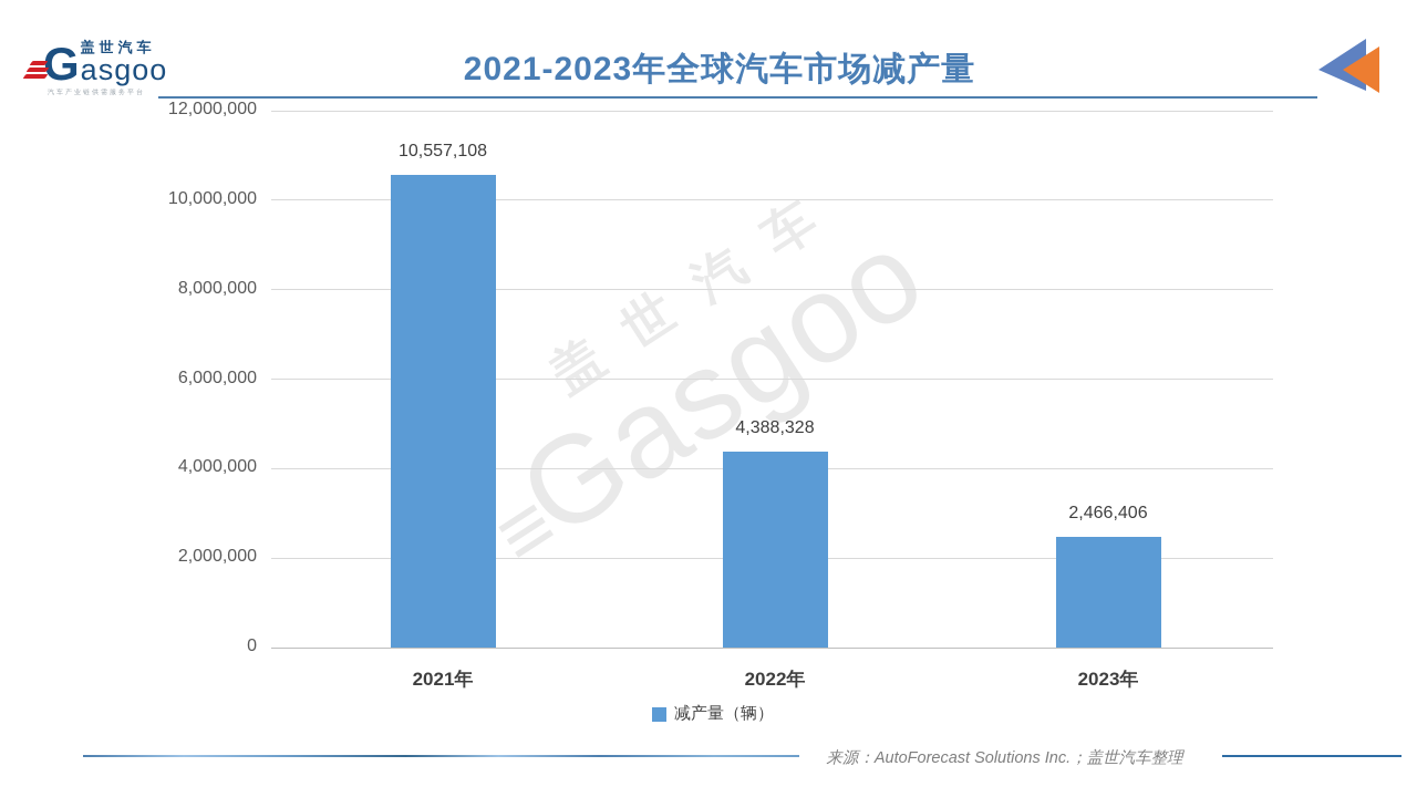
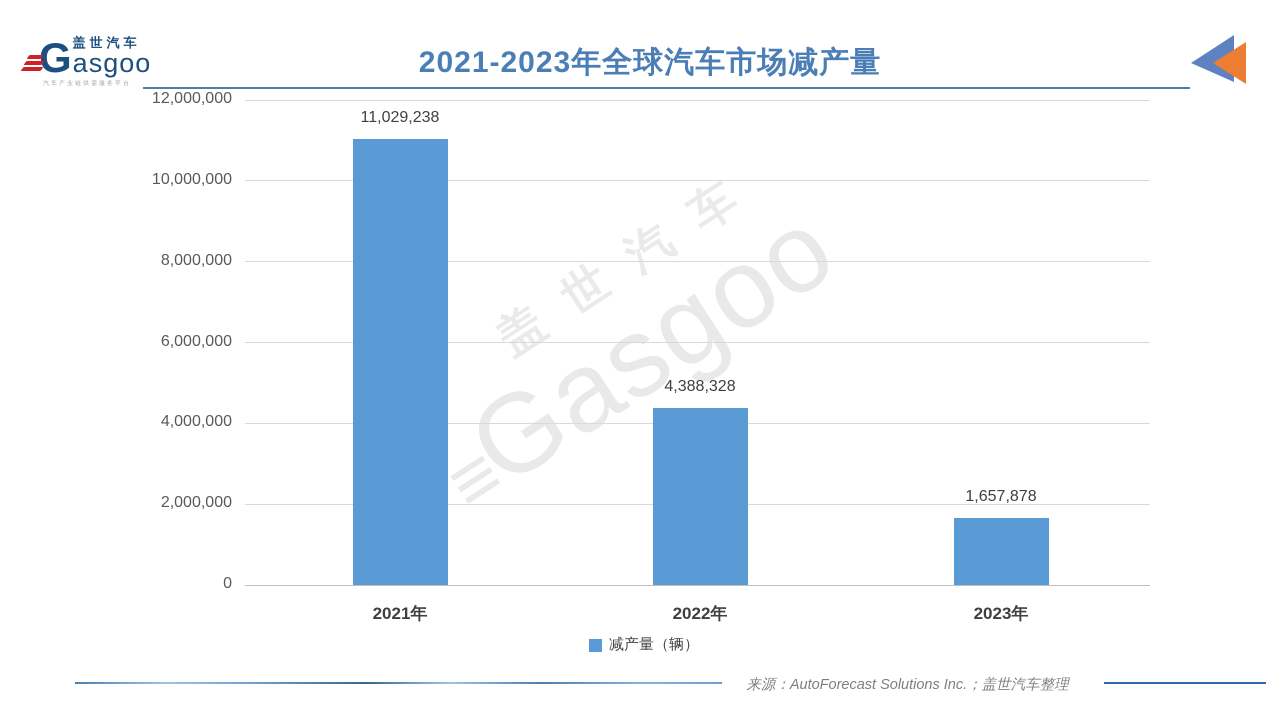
2021年: 10,557,108 -> 11,029,238
2023年: 2,466,406 -> 1,657,878
